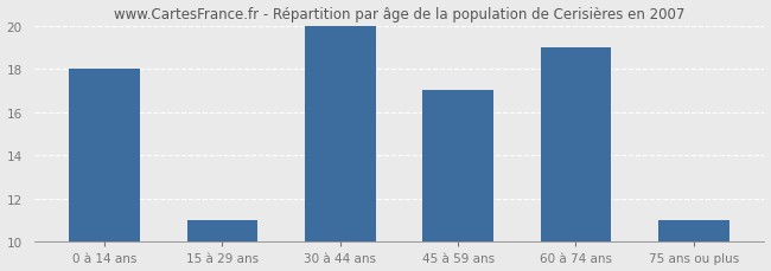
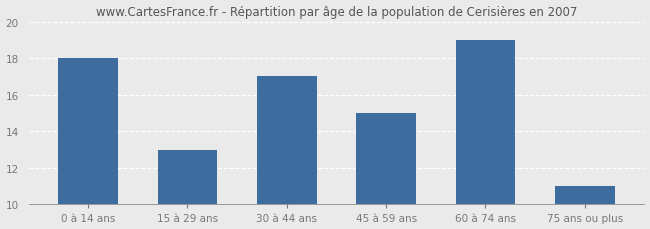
15 à 29 ans: 11 -> 13
30 à 44 ans: 20 -> 17
45 à 59 ans: 17 -> 15
